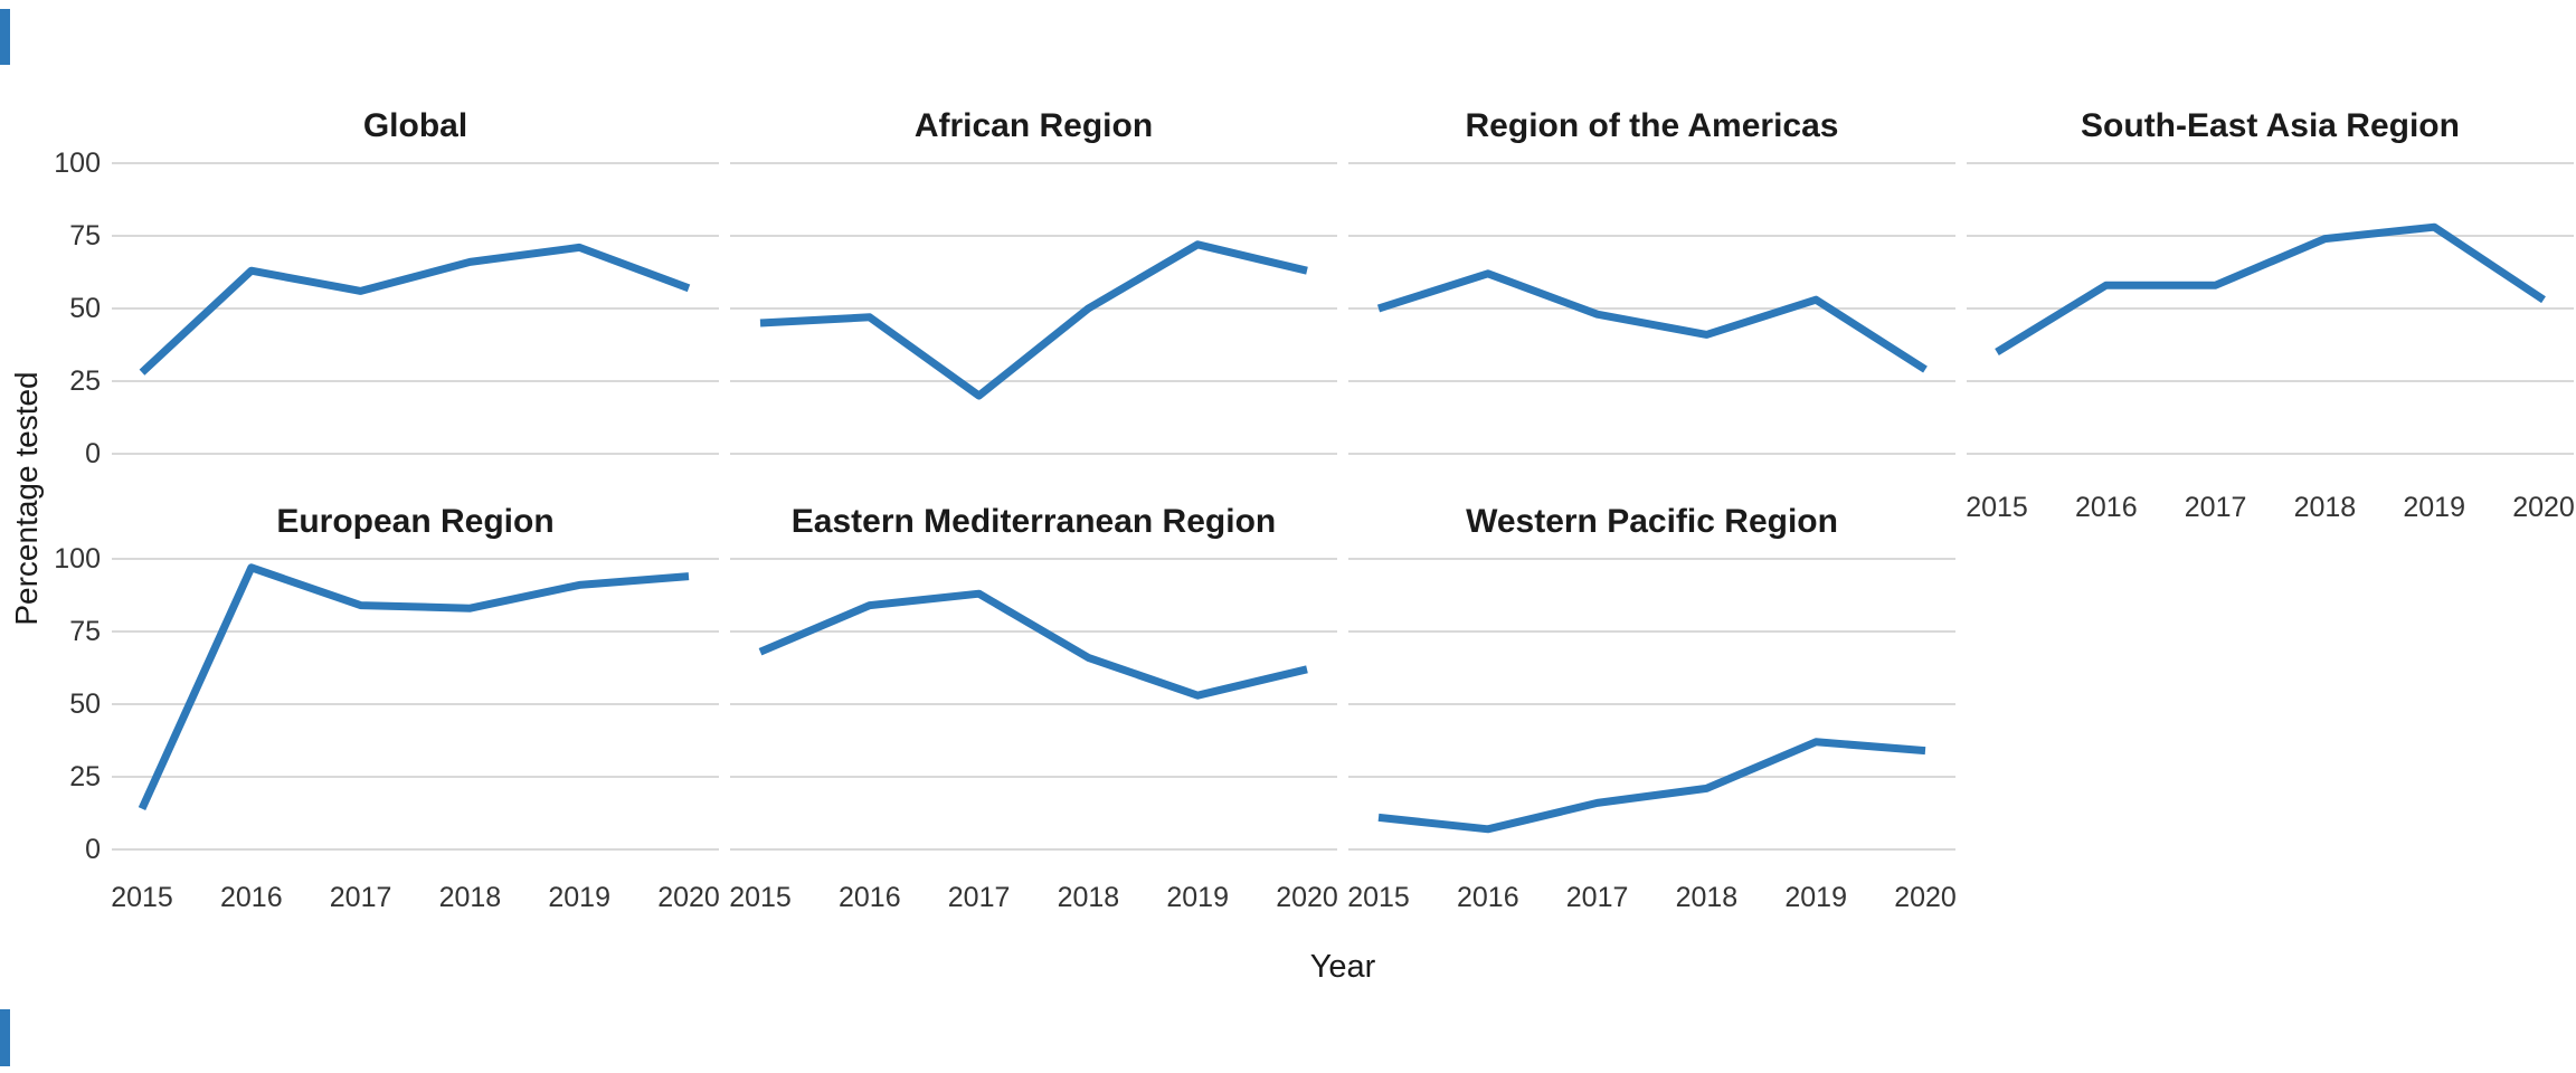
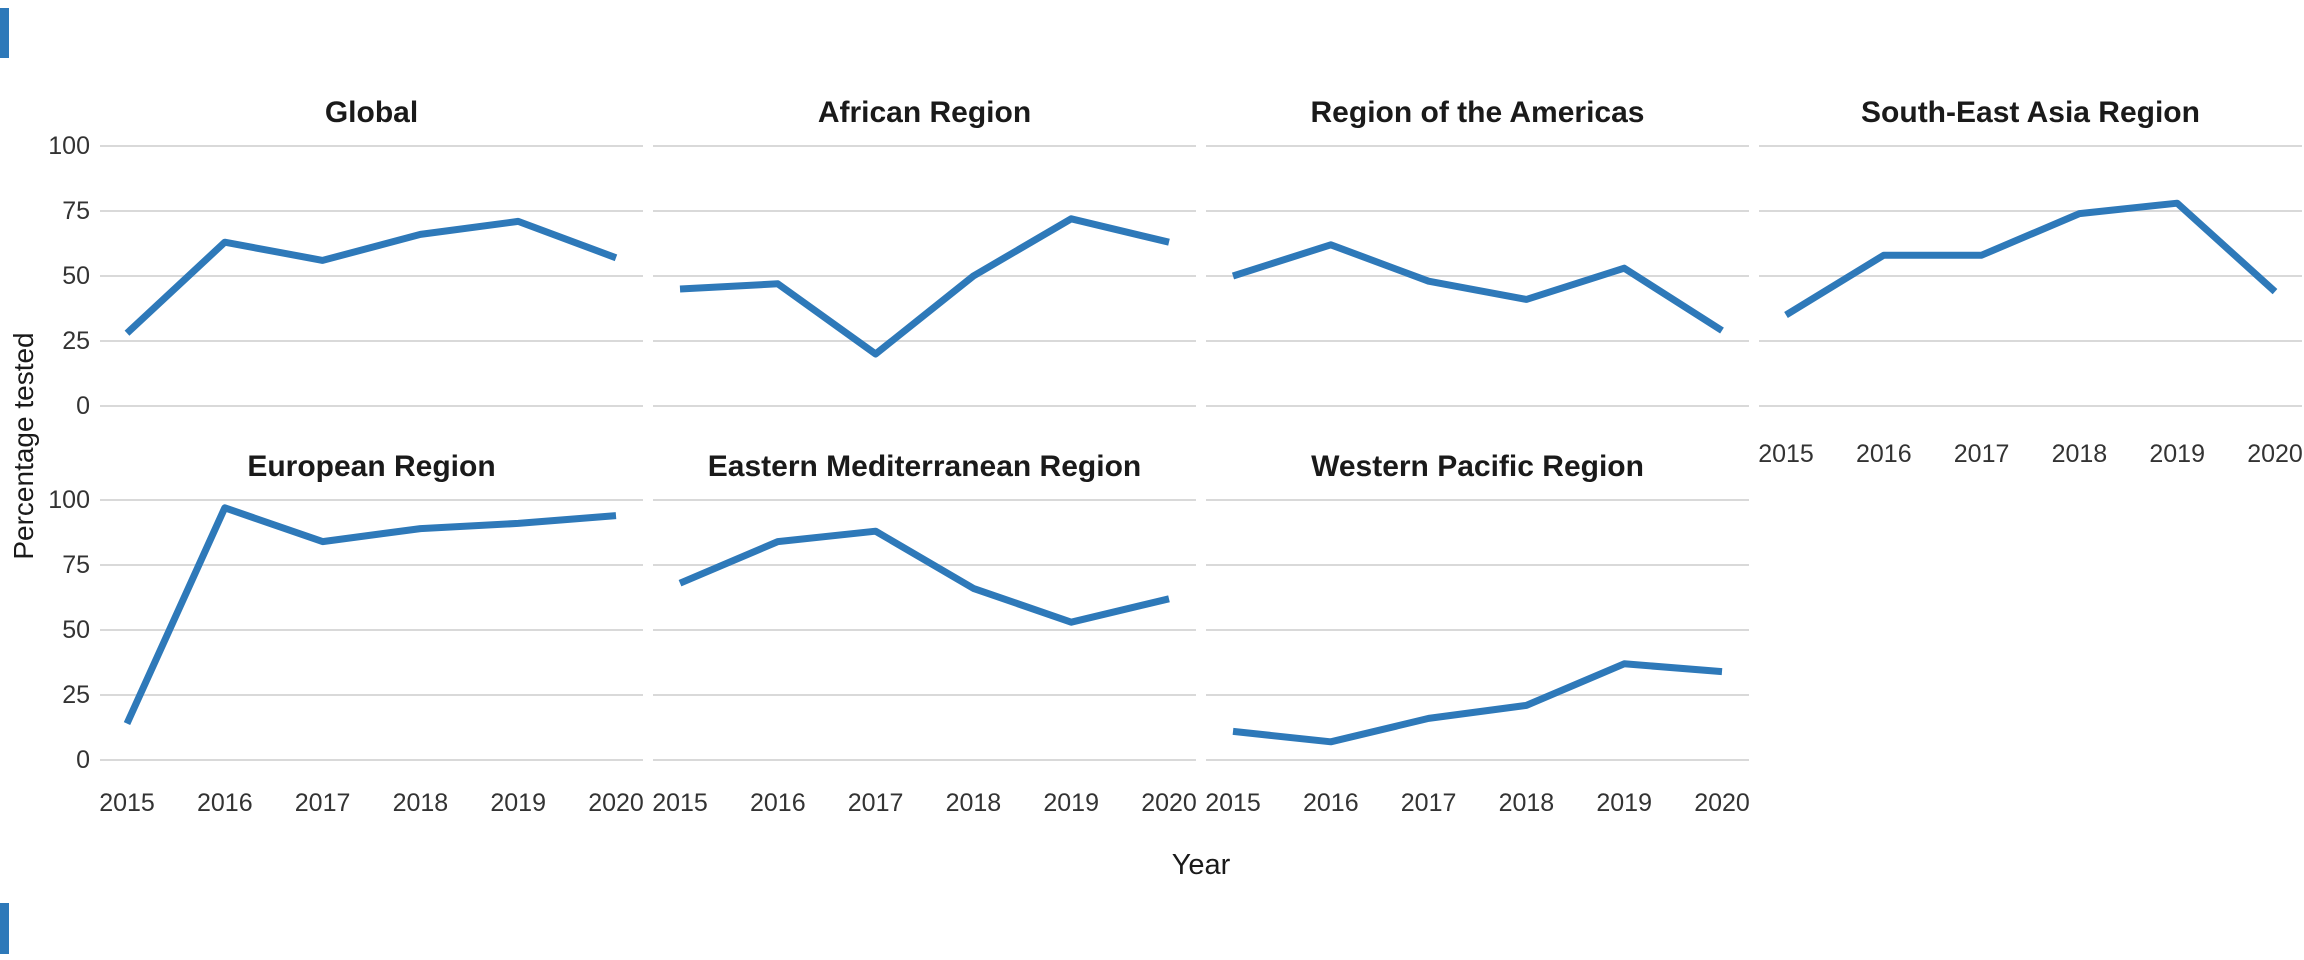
European Region/2018: 83 -> 89
South-East Asia Region/2020: 53 -> 44
